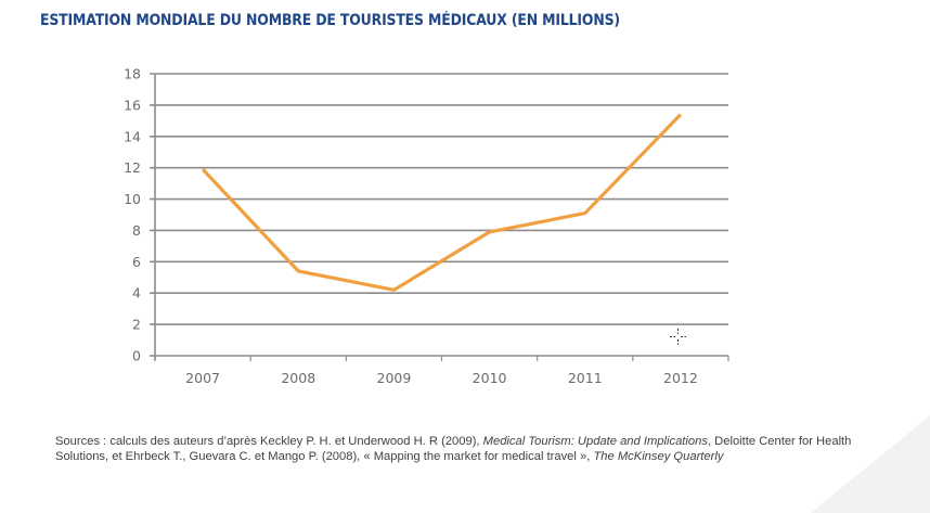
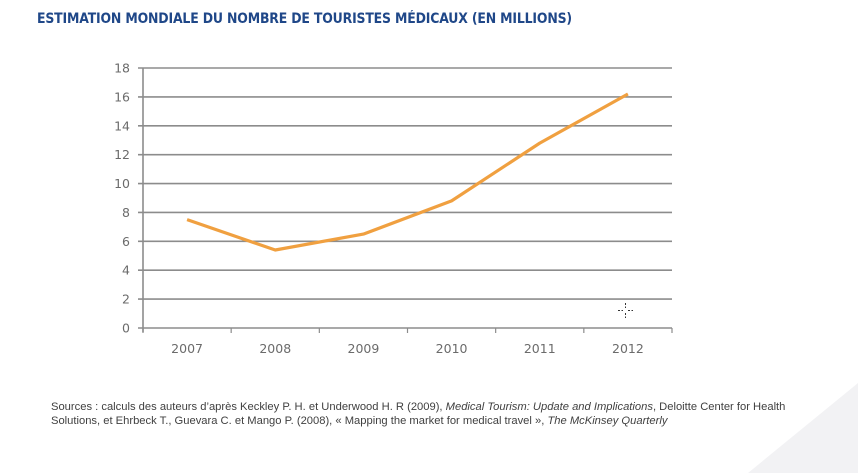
2007: 11.9 -> 7.5
2009: 4.2 -> 6.5
2010: 7.9 -> 8.8
2011: 9.1 -> 12.8
2012: 15.4 -> 16.2
